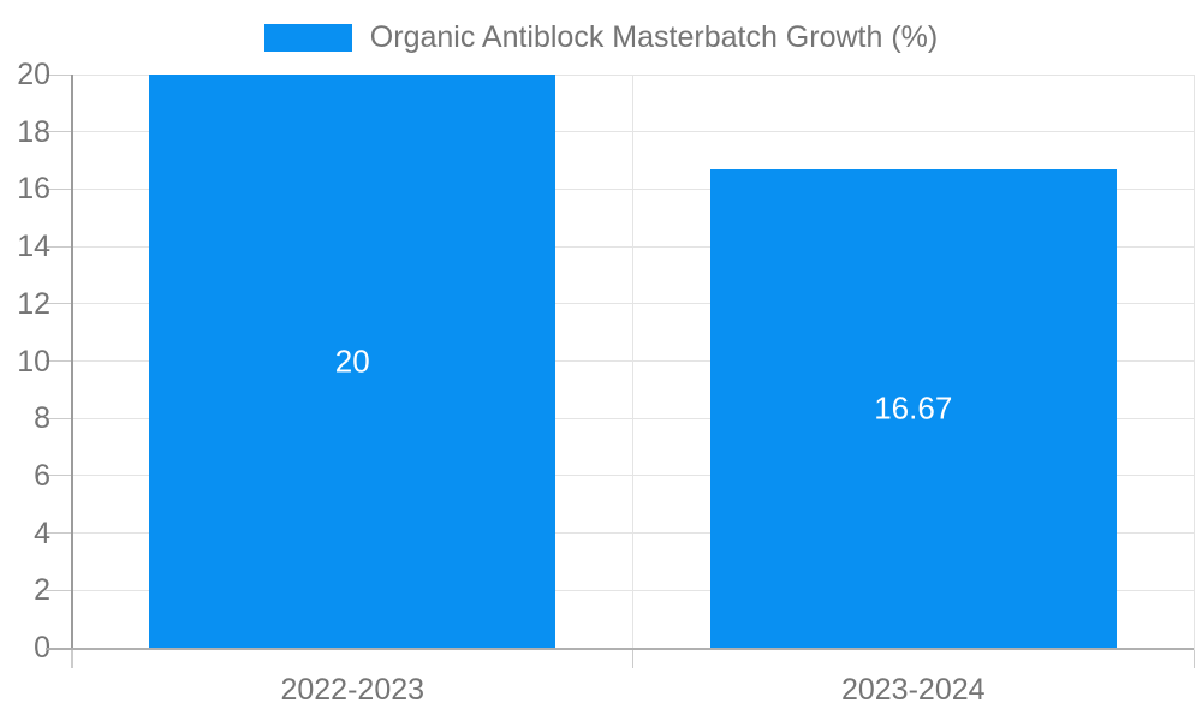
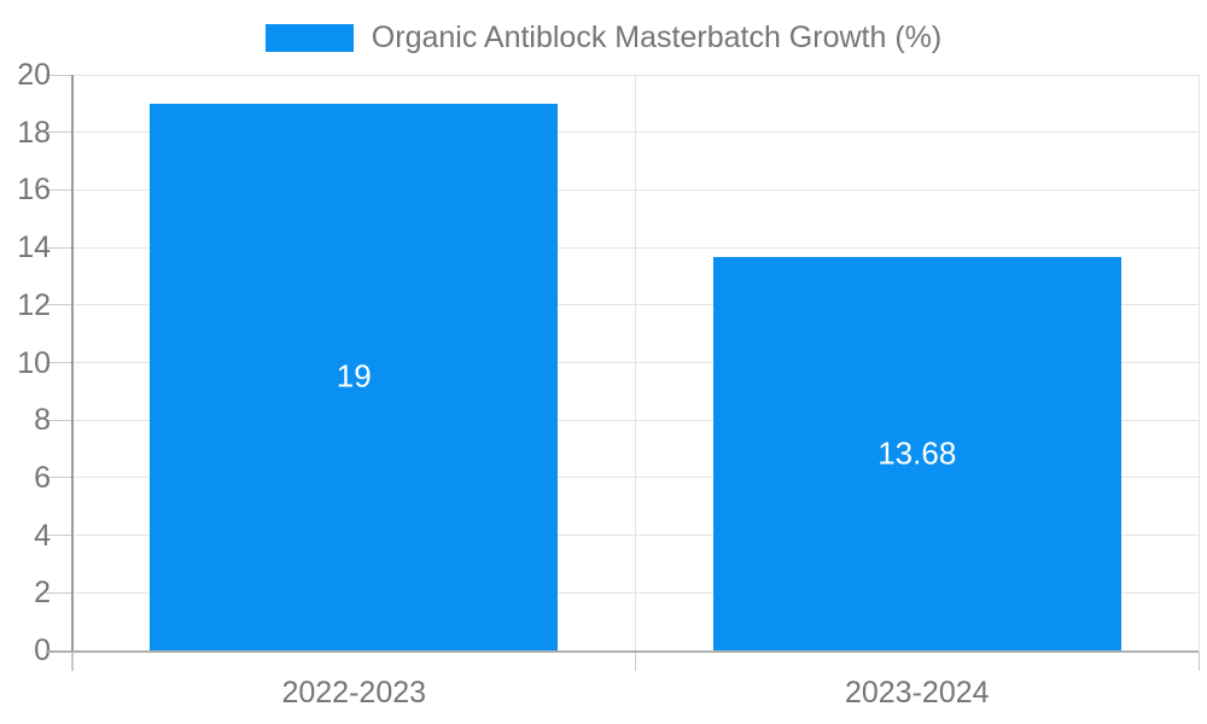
2022-2023: 20 -> 19
2023-2024: 16.67 -> 13.68
